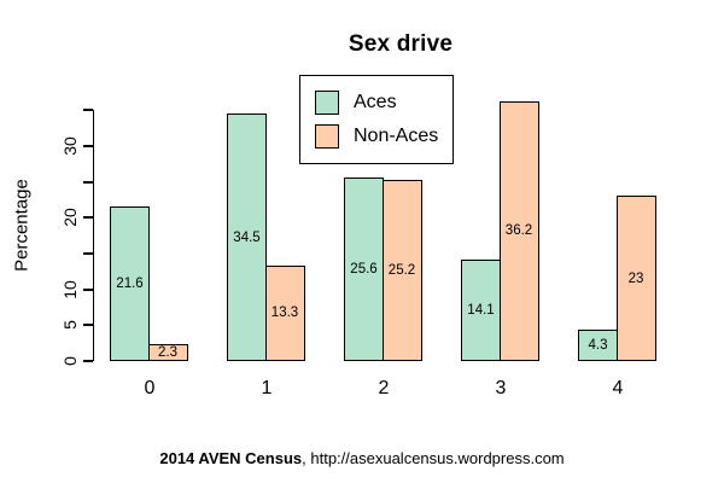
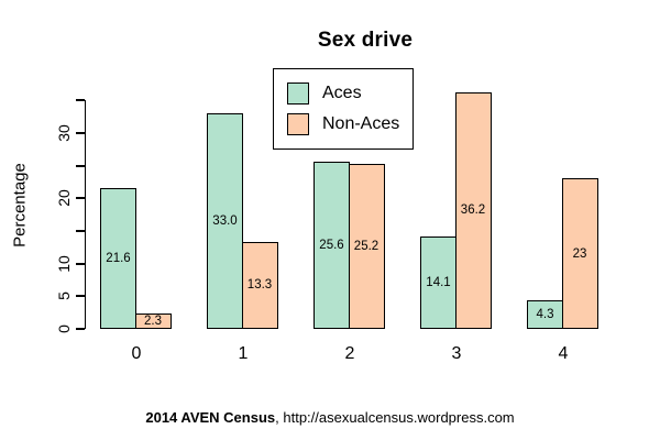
Aces/1: 34.5 -> 33.0
